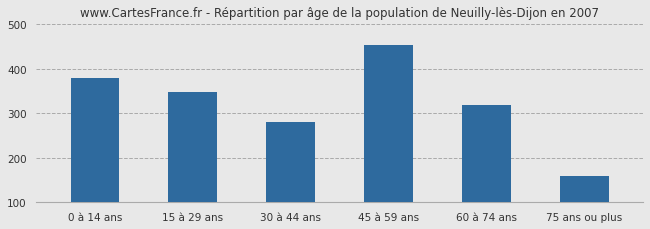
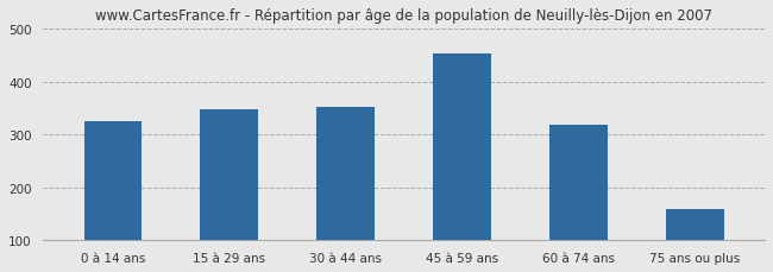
0 à 14 ans: 380 -> 325
30 à 44 ans: 280 -> 352
